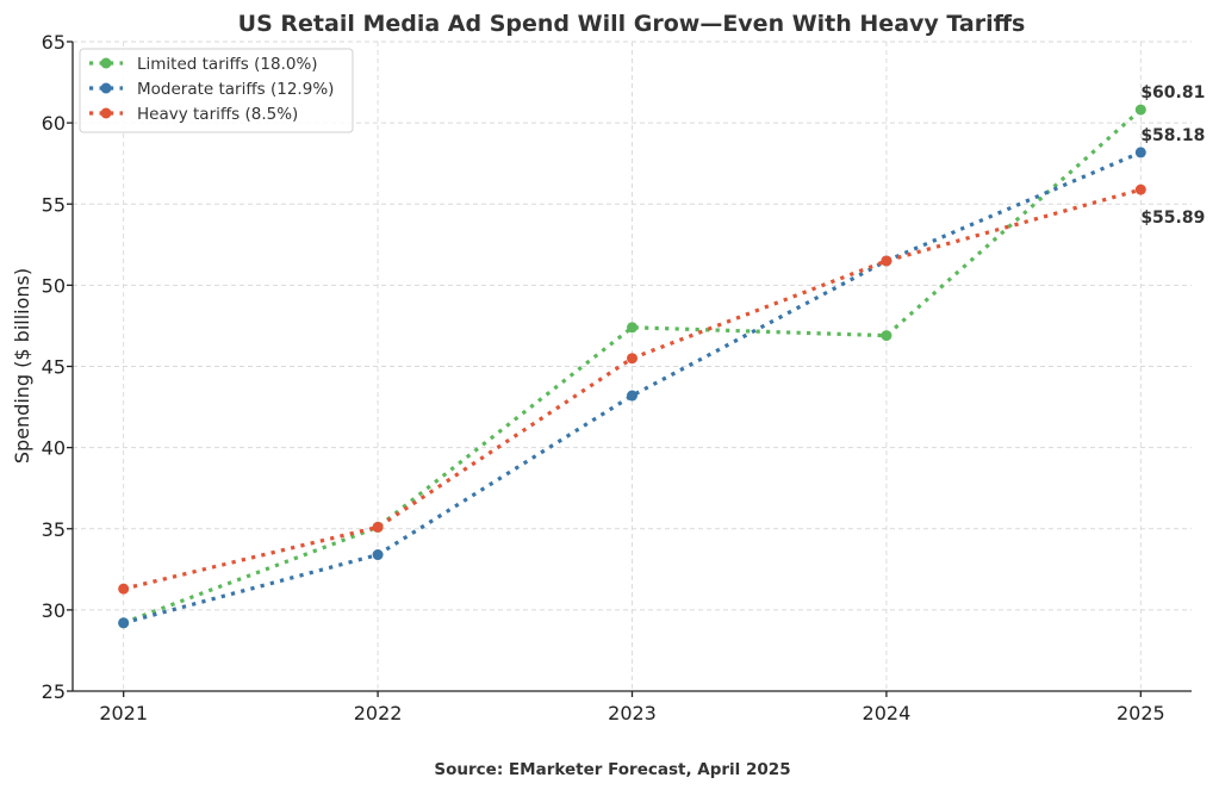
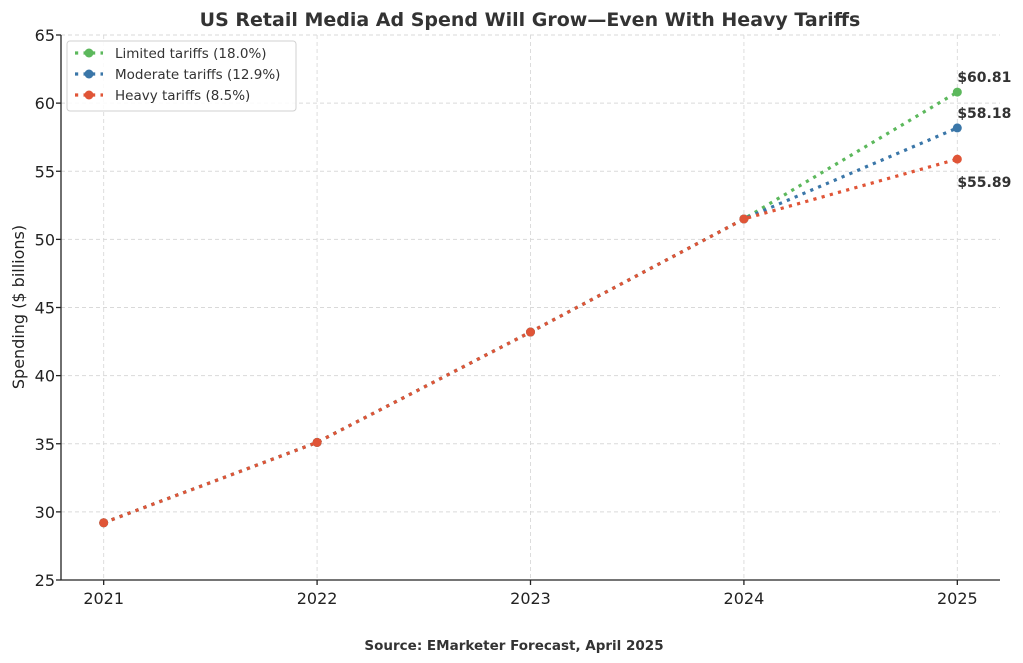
Heavy tariffs (8.5%)/2021: 31.3 -> 29.2
Moderate tariffs (12.9%)/2022: 33.4 -> 35.1
Limited tariffs (18.0%)/2023: 47.4 -> 43.2
Heavy tariffs (8.5%)/2023: 45.5 -> 43.2
Limited tariffs (18.0%)/2024: 46.9 -> 51.5
